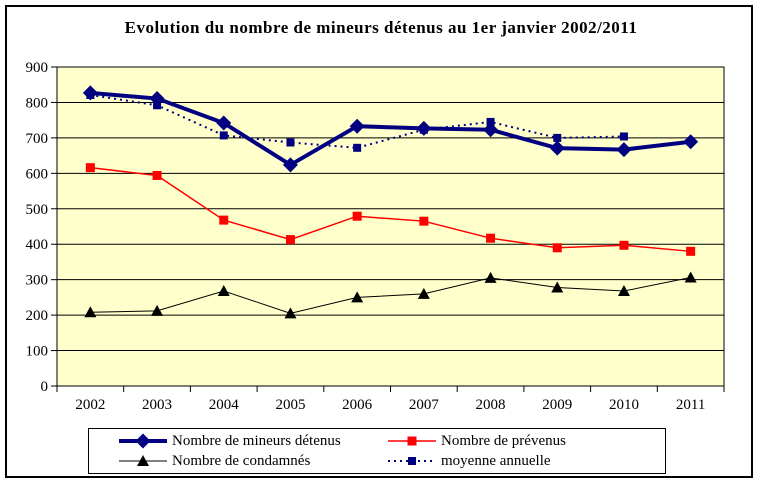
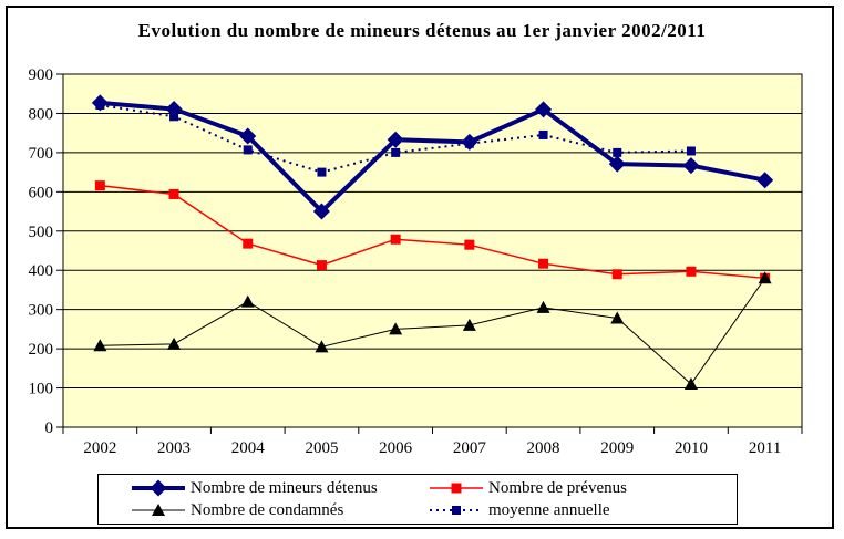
Nombre de condamnés/2004: 270 -> 320
Nombre de mineurs détenus/2005: 620 -> 550
moyenne annuelle/2005: 690 -> 650
moyenne annuelle/2006: 670 -> 700
Nombre de mineurs détenus/2008: 720 -> 810
Nombre de condamnés/2010: 270 -> 110
Nombre de mineurs détenus/2011: 690 -> 630
Nombre de condamnés/2011: 310 -> 380
